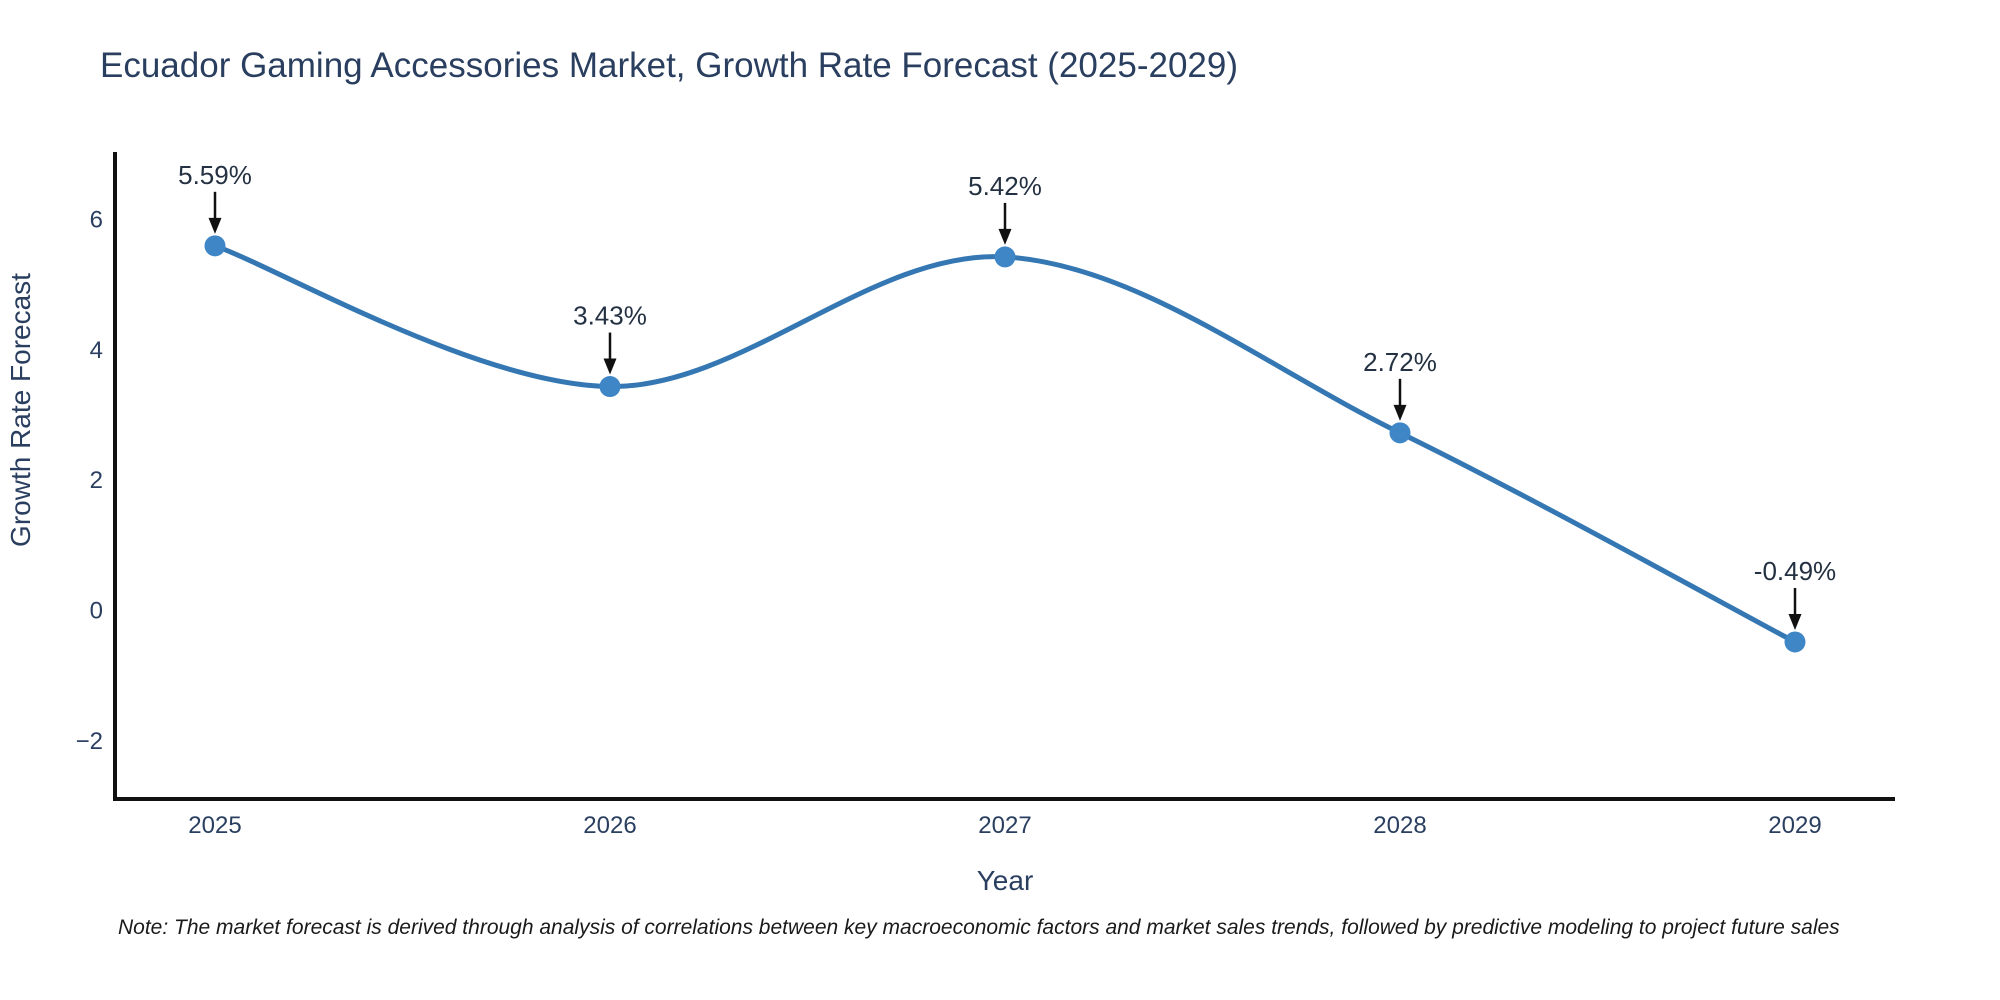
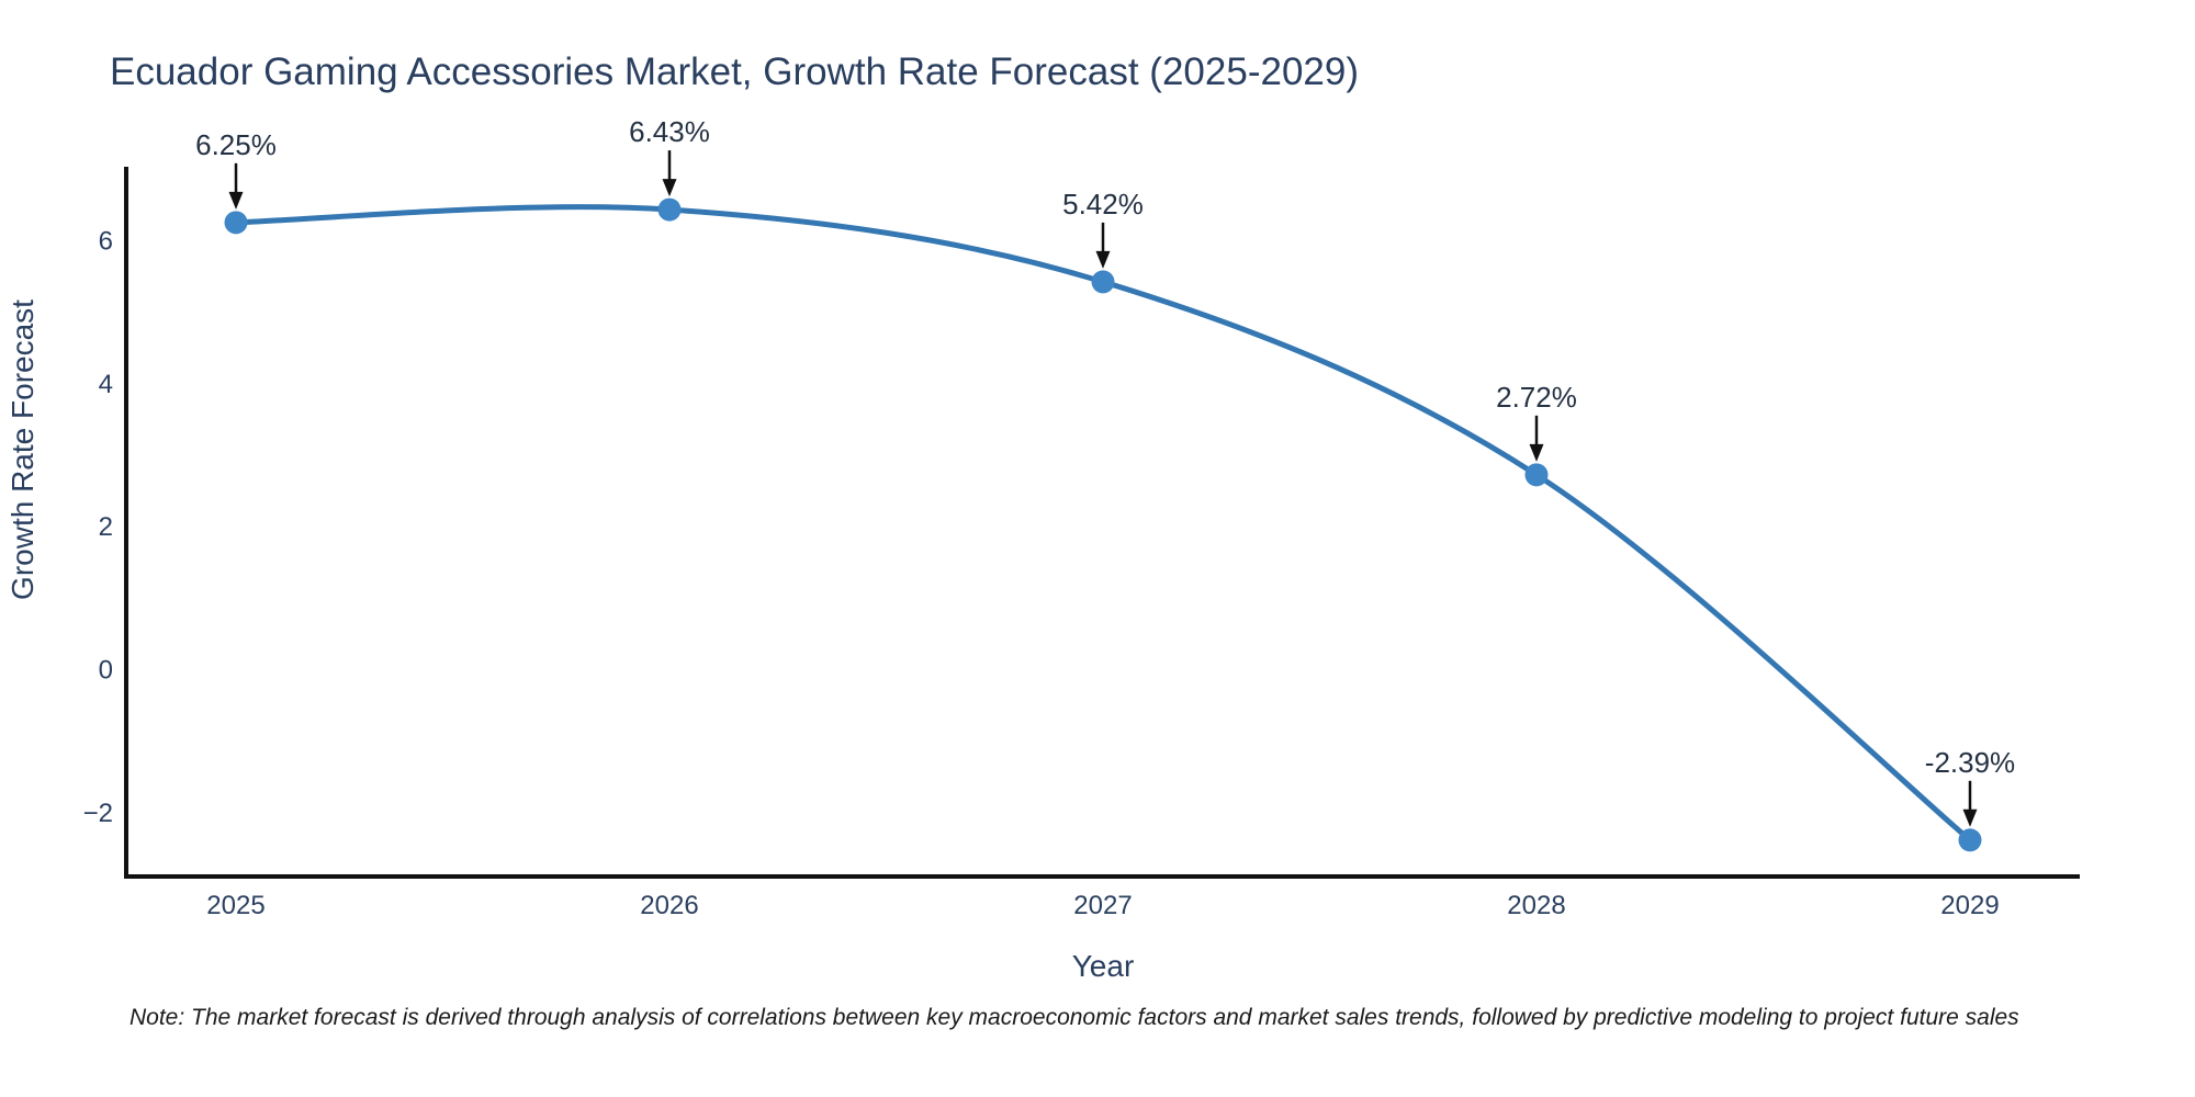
2025: 5.59% -> 6.25%
2026: 3.43% -> 6.43%
2029: -0.49% -> -2.39%
